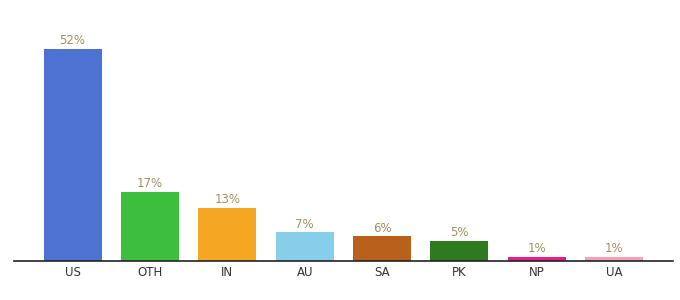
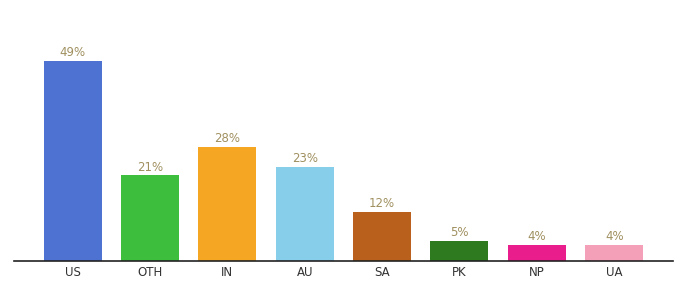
US: 52% -> 49%
OTH: 17% -> 21%
IN: 13% -> 28%
AU: 7% -> 23%
SA: 6% -> 12%
NP: 1% -> 4%
UA: 1% -> 4%
